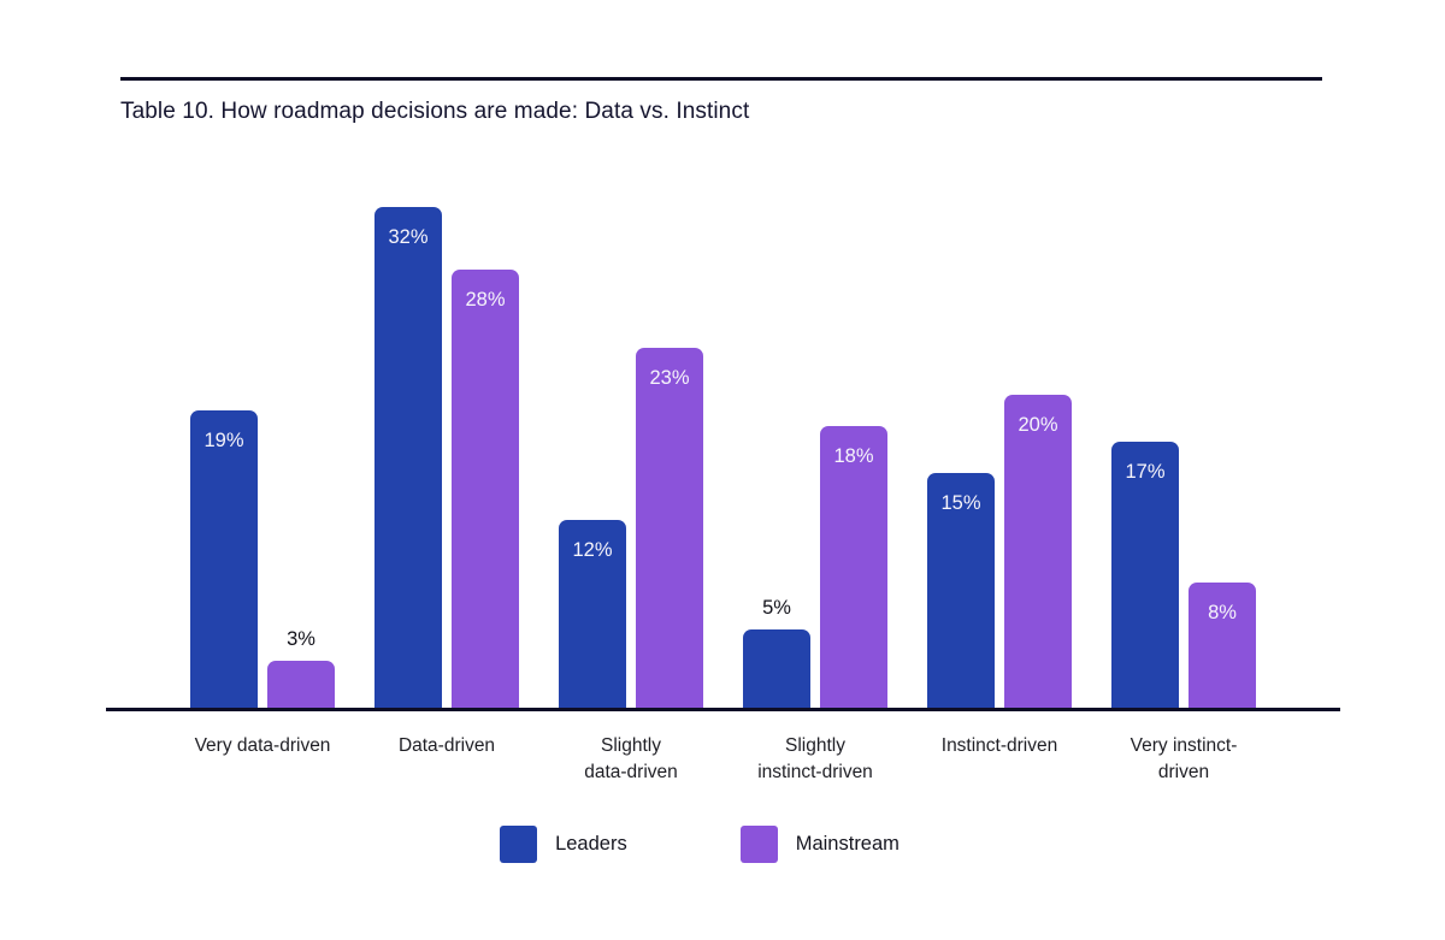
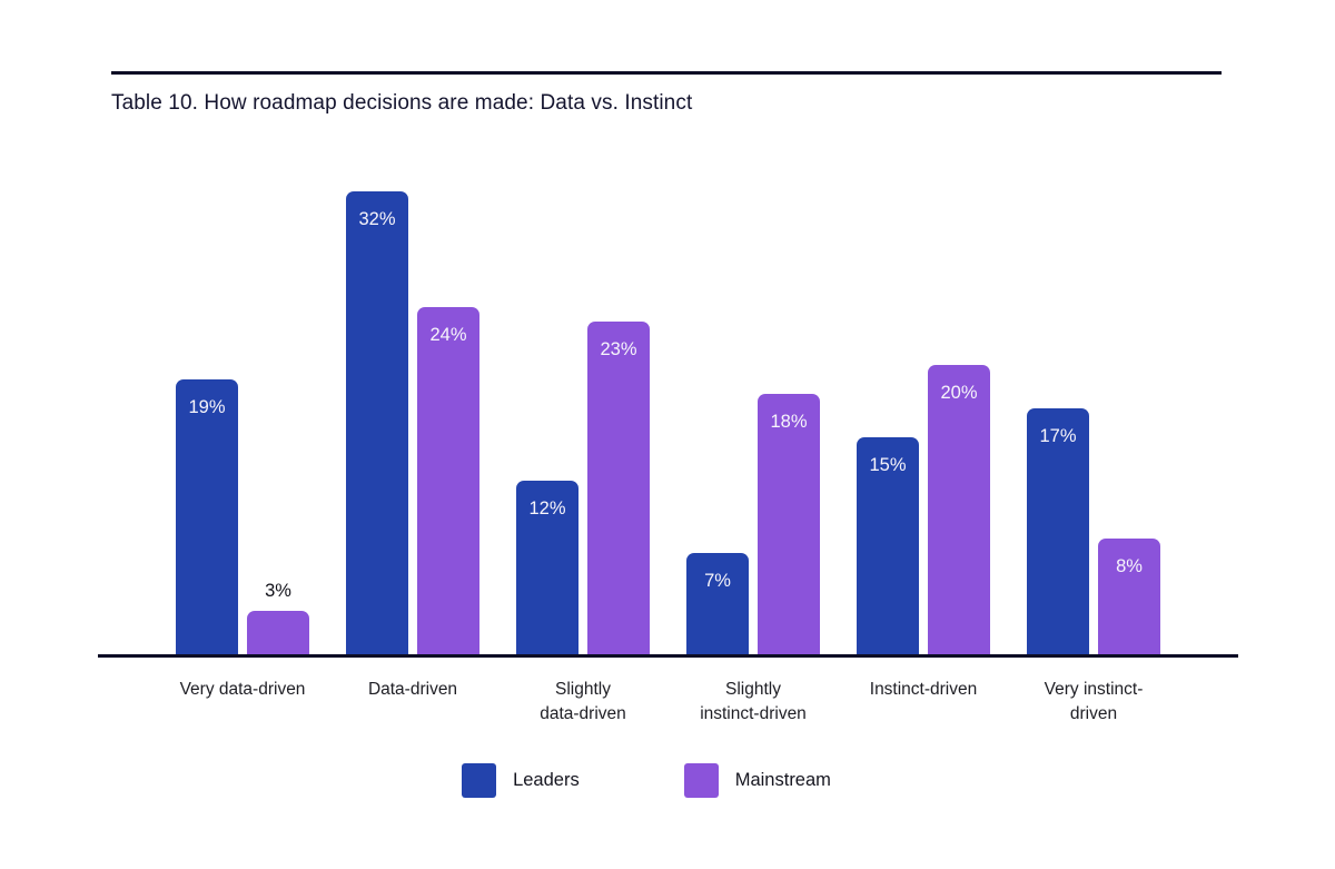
Mainstream/Data-driven: 28% -> 24%
Leaders/Slightly instinct-driven: 5% -> 7%
